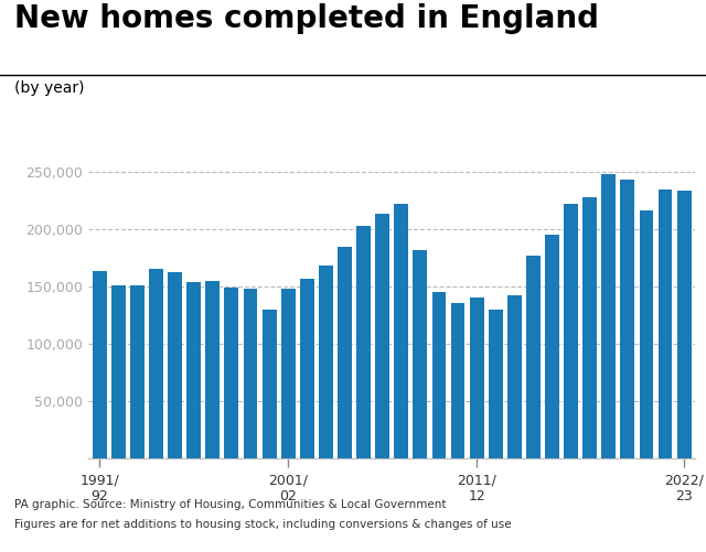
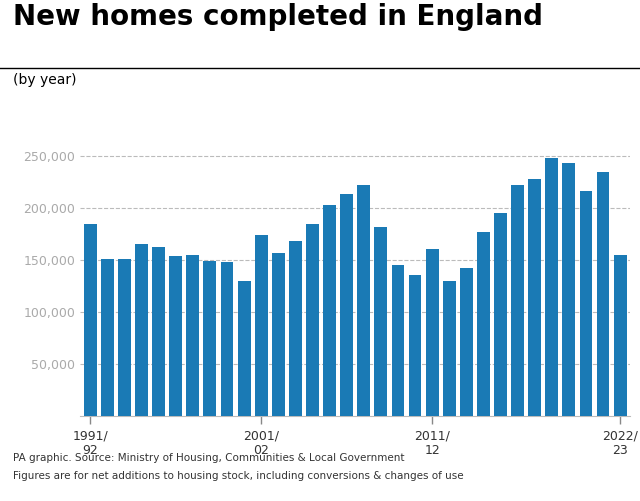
1991/ 92: 163,000 -> 185,000
2001/ 02: 148,000 -> 174,000
2011/ 12: 140,000 -> 161,000
2022/ 23: 234,000 -> 155,000
